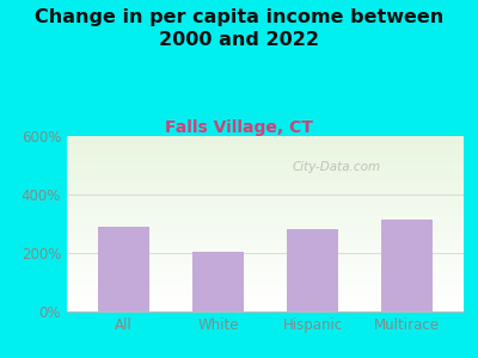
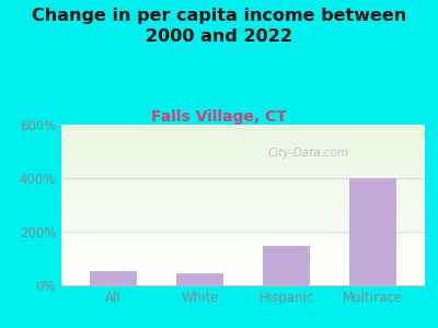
All: 290% -> 55%
White: 205% -> 45%
Hispanic: 280% -> 145%
Multirace: 315% -> 400%
